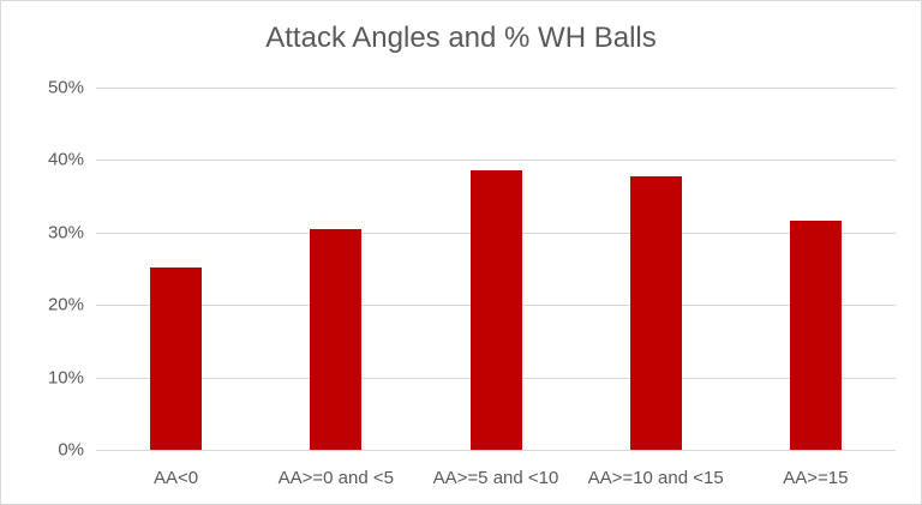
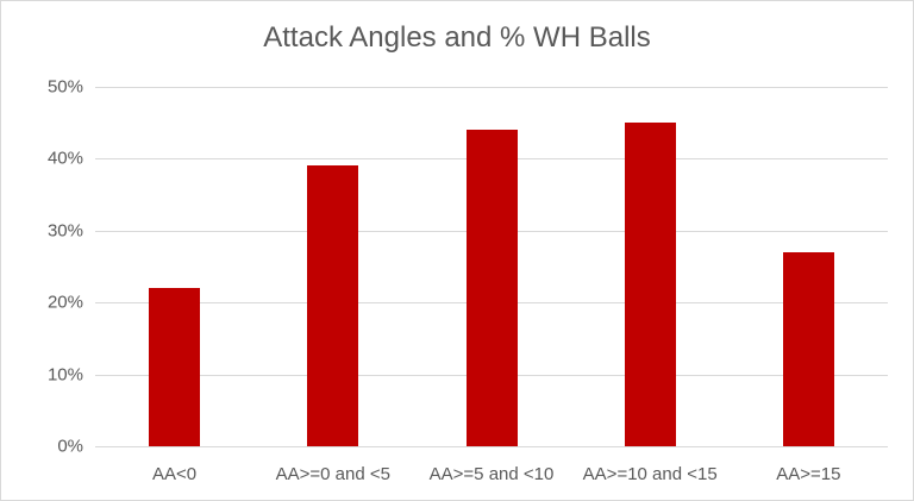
AA<0: 25% -> 22%
AA>=0 and <5: 30% -> 39%
AA>=5 and <10: 39% -> 44%
AA>=10 and <15: 38% -> 45%
AA>=15: 32% -> 27%
